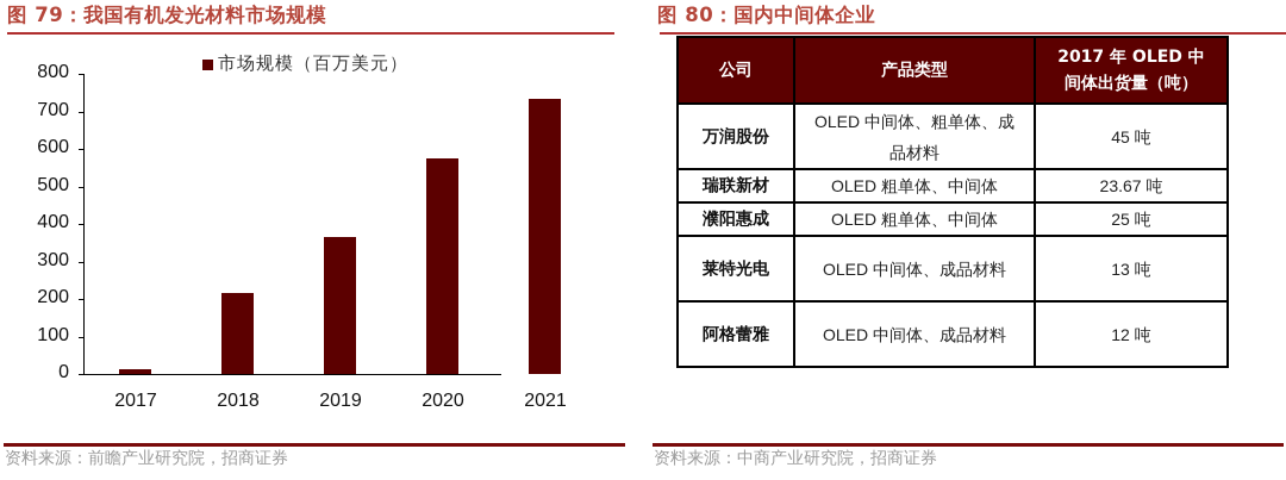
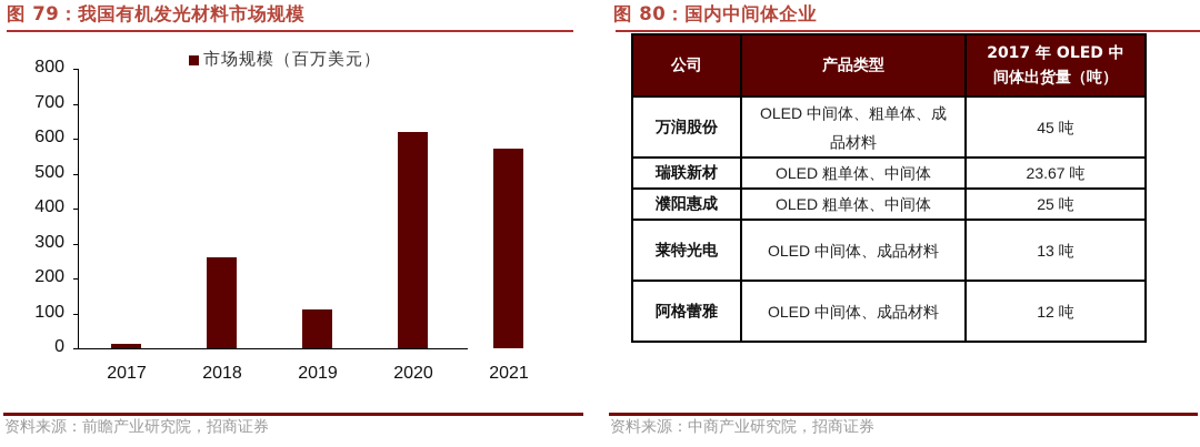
2018: 220 -> 260
2019: 360 -> 110
2020: 580 -> 620
2021: 730 -> 570
